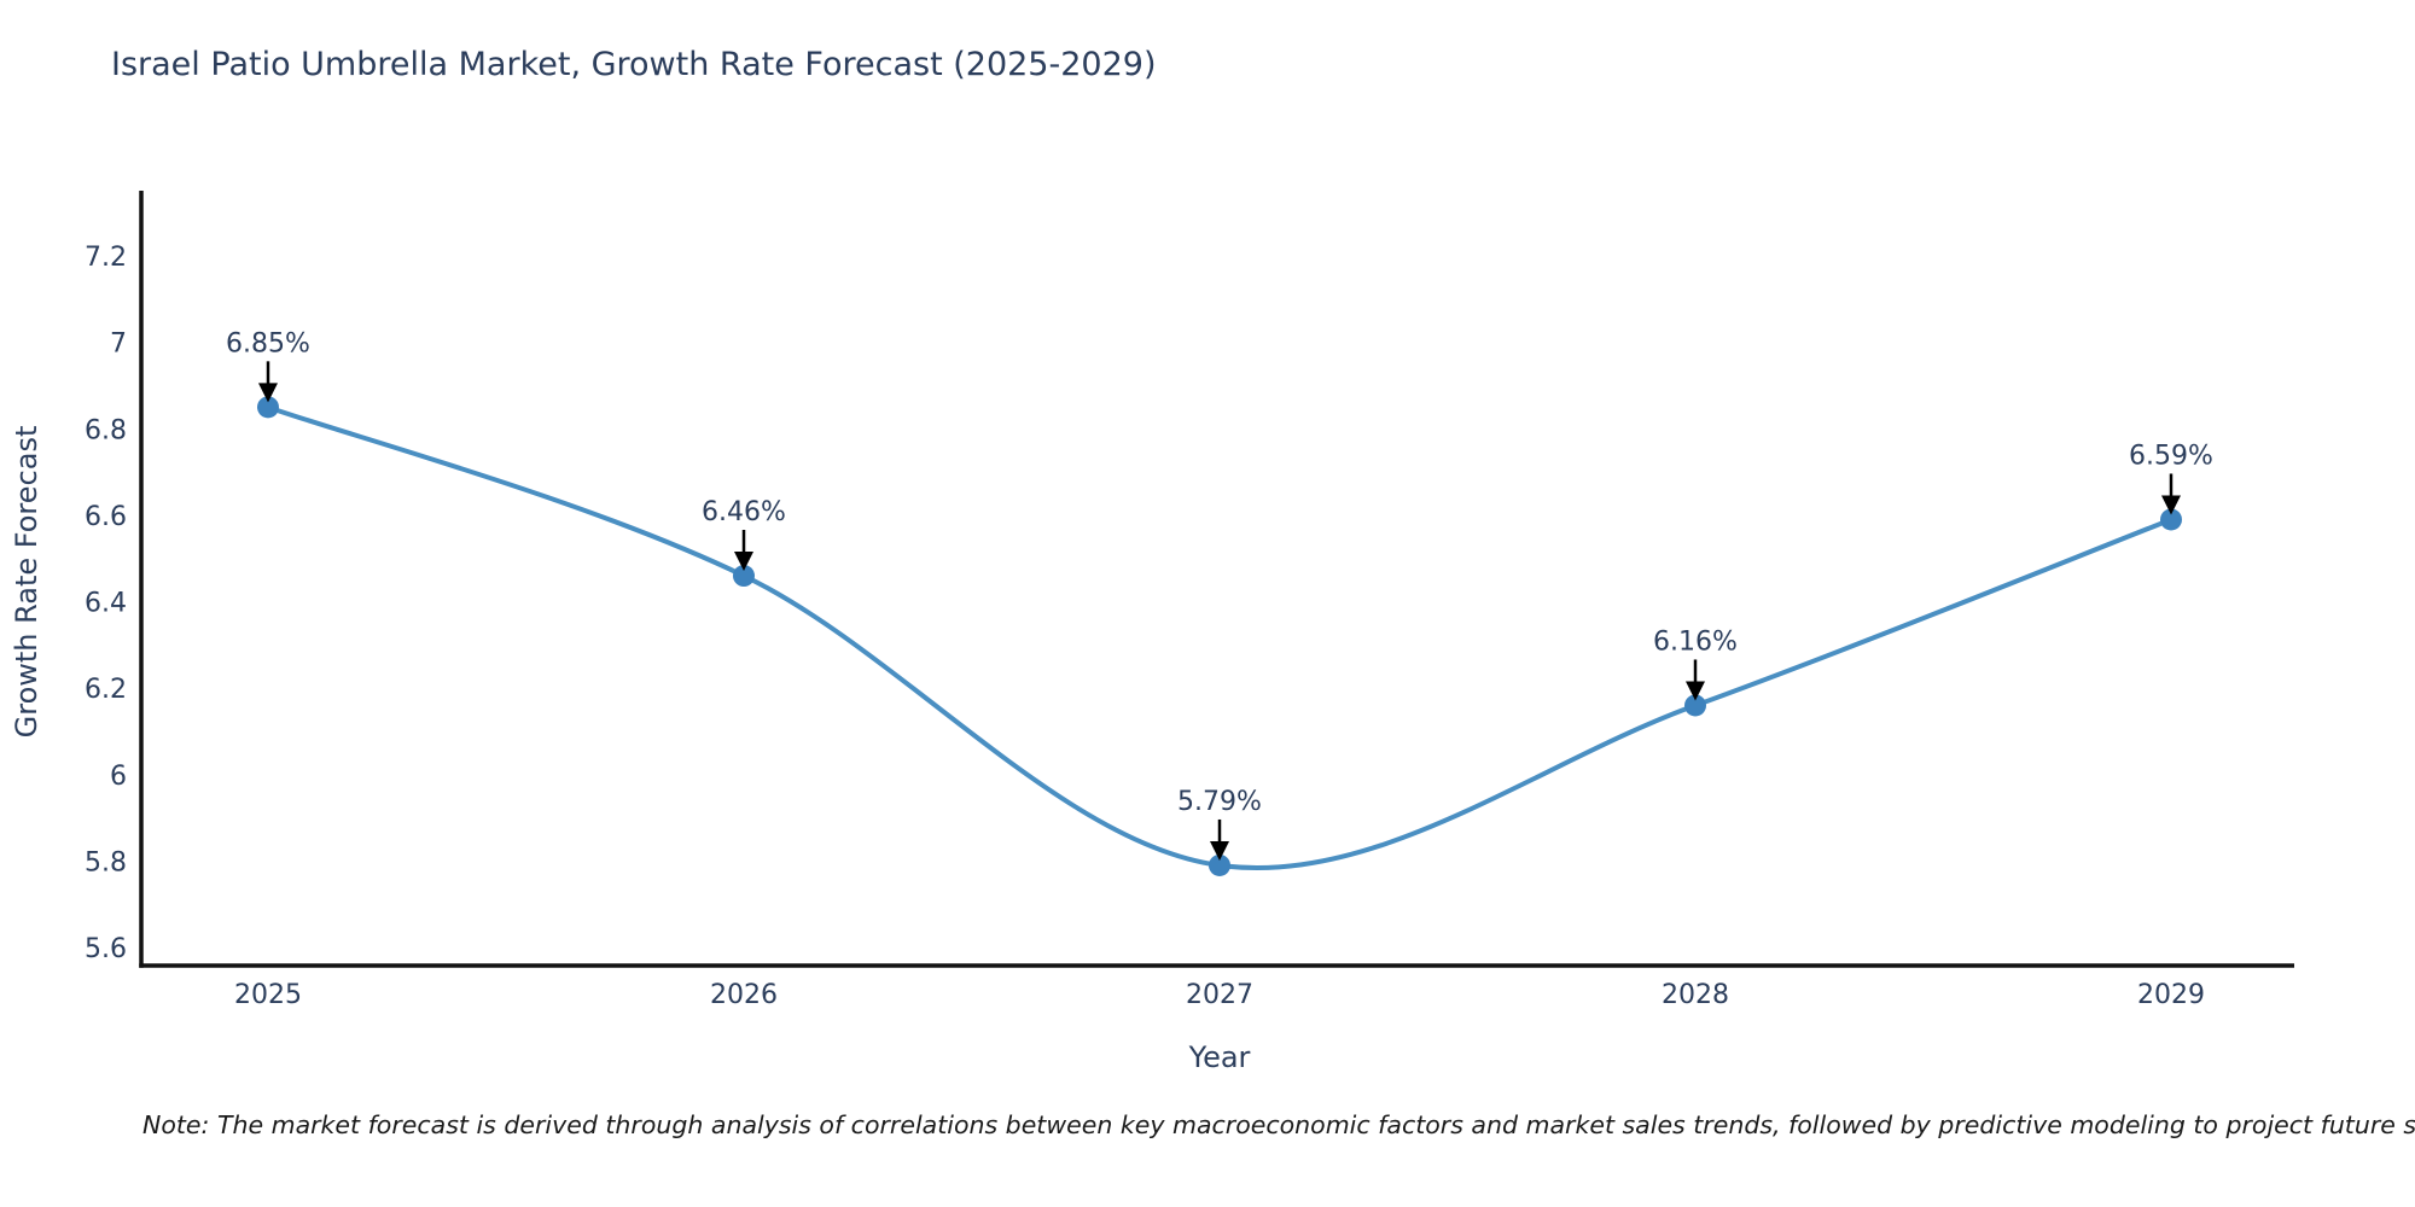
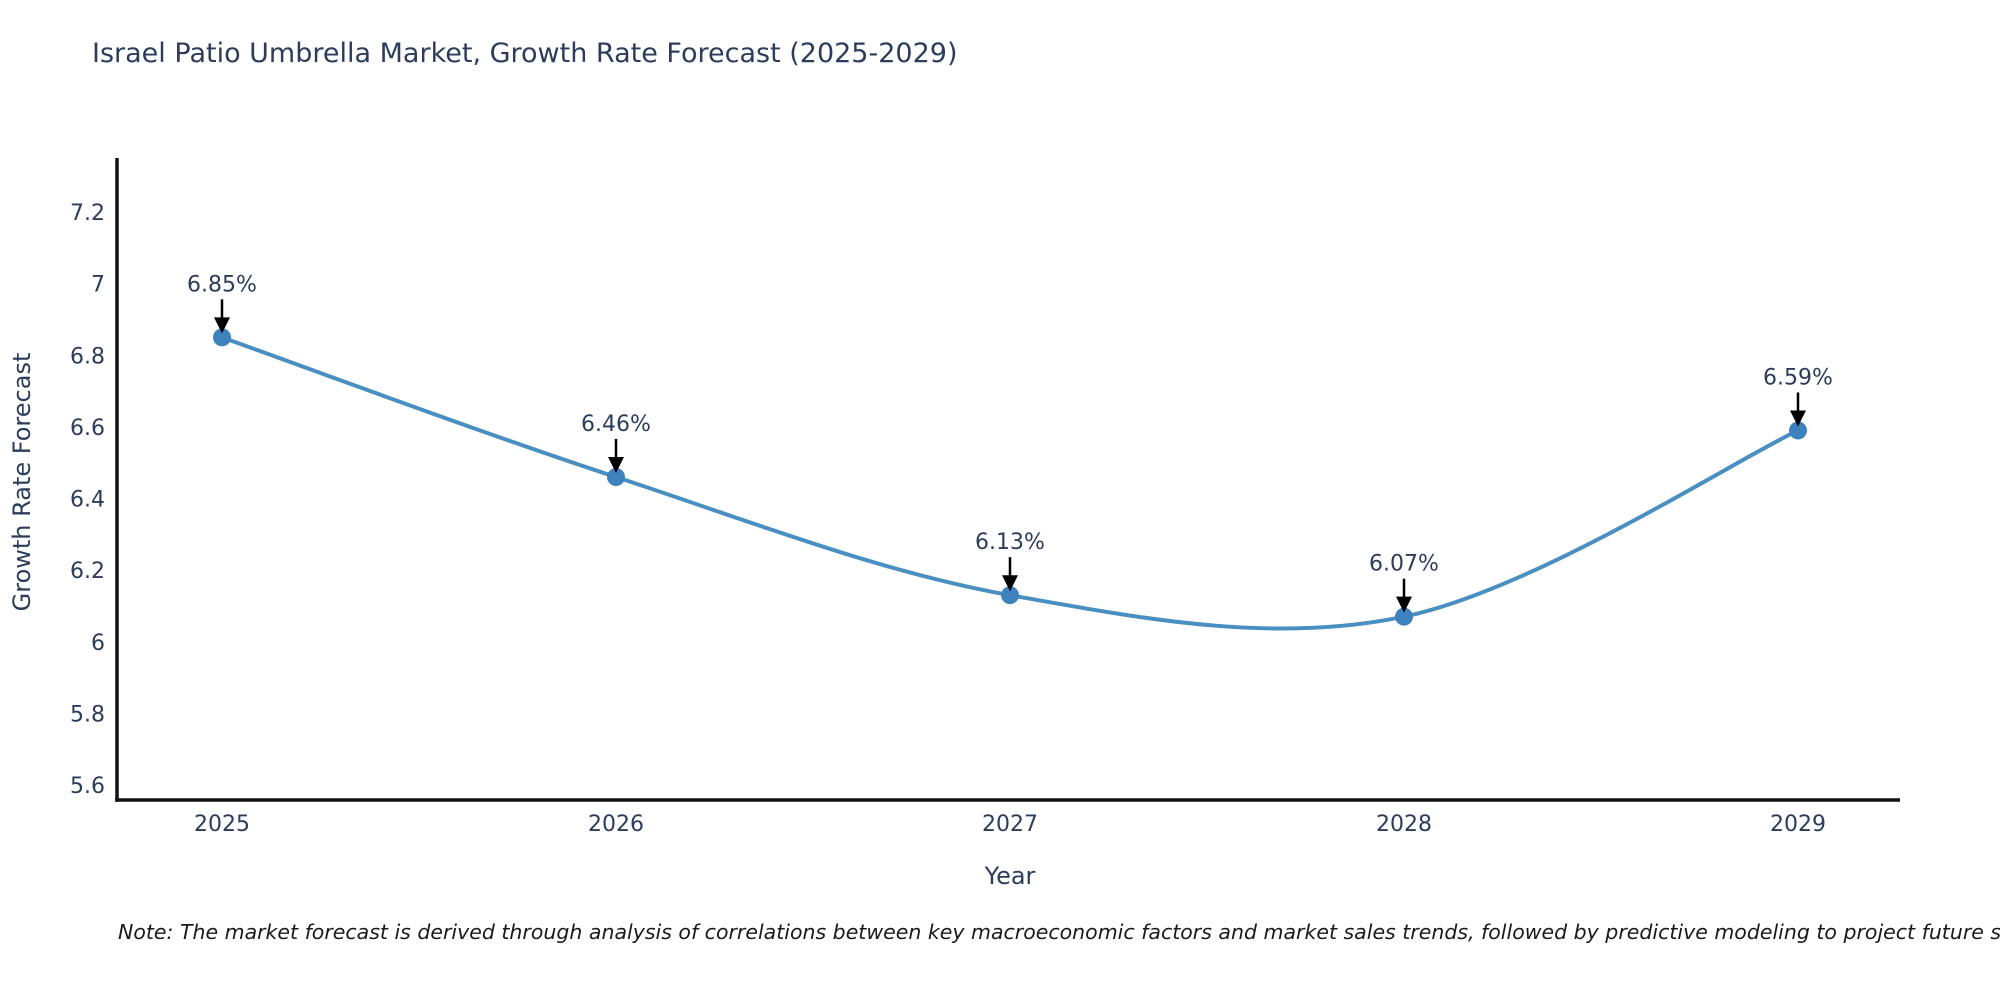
2027: 5.79% -> 6.13%
2028: 6.16% -> 6.07%
